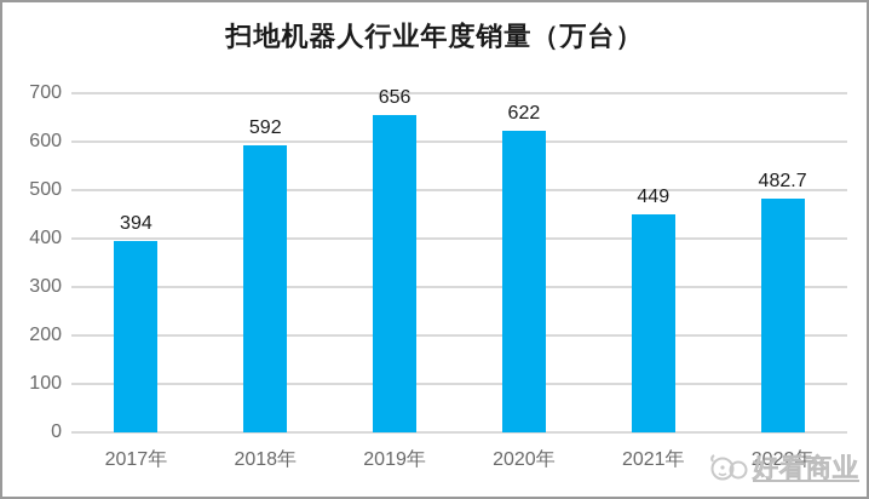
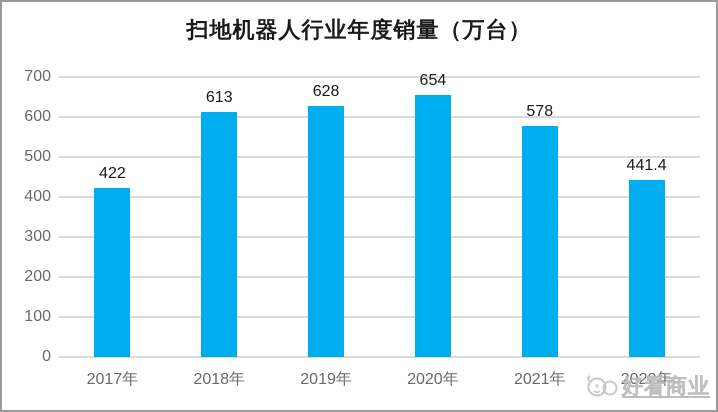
2017年: 394 -> 422
2018年: 592 -> 613
2019年: 656 -> 628
2020年: 622 -> 654
2021年: 449 -> 578
2022年: 482.7 -> 441.4
